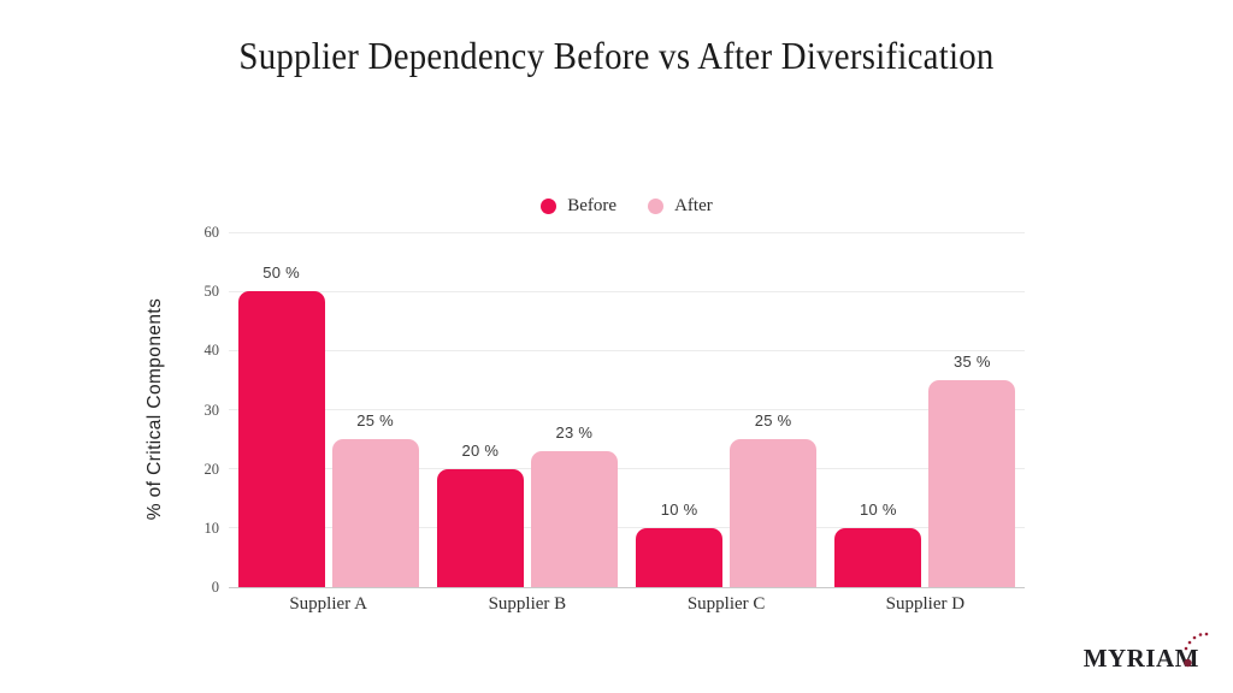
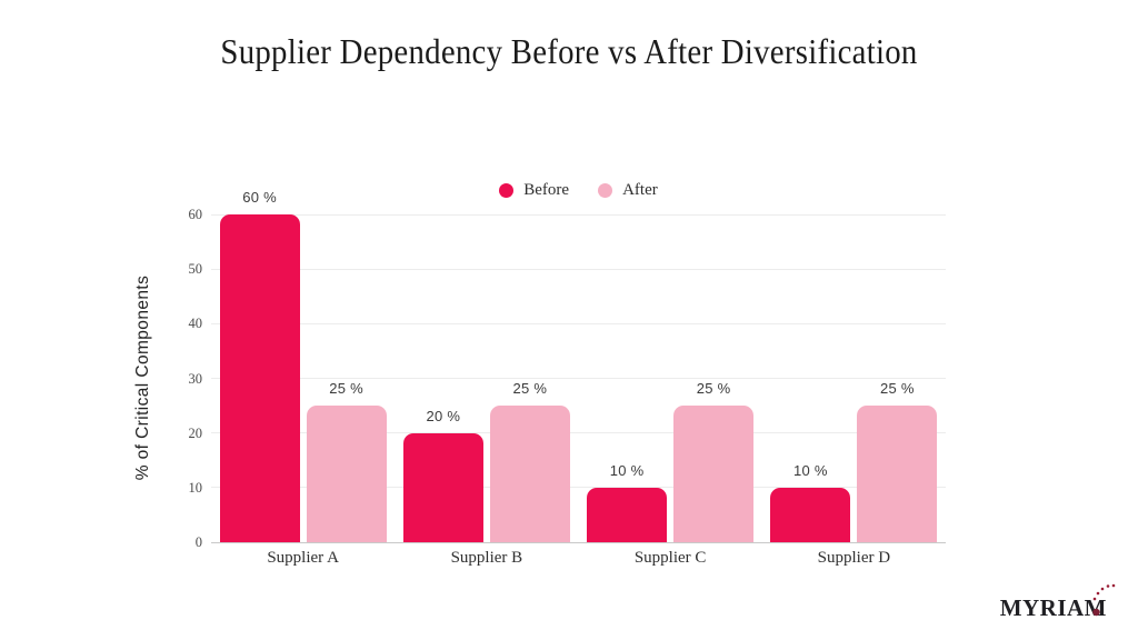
Before/Supplier A: 50 -> 60
After/Supplier B: 23 -> 25
After/Supplier D: 35 -> 25
